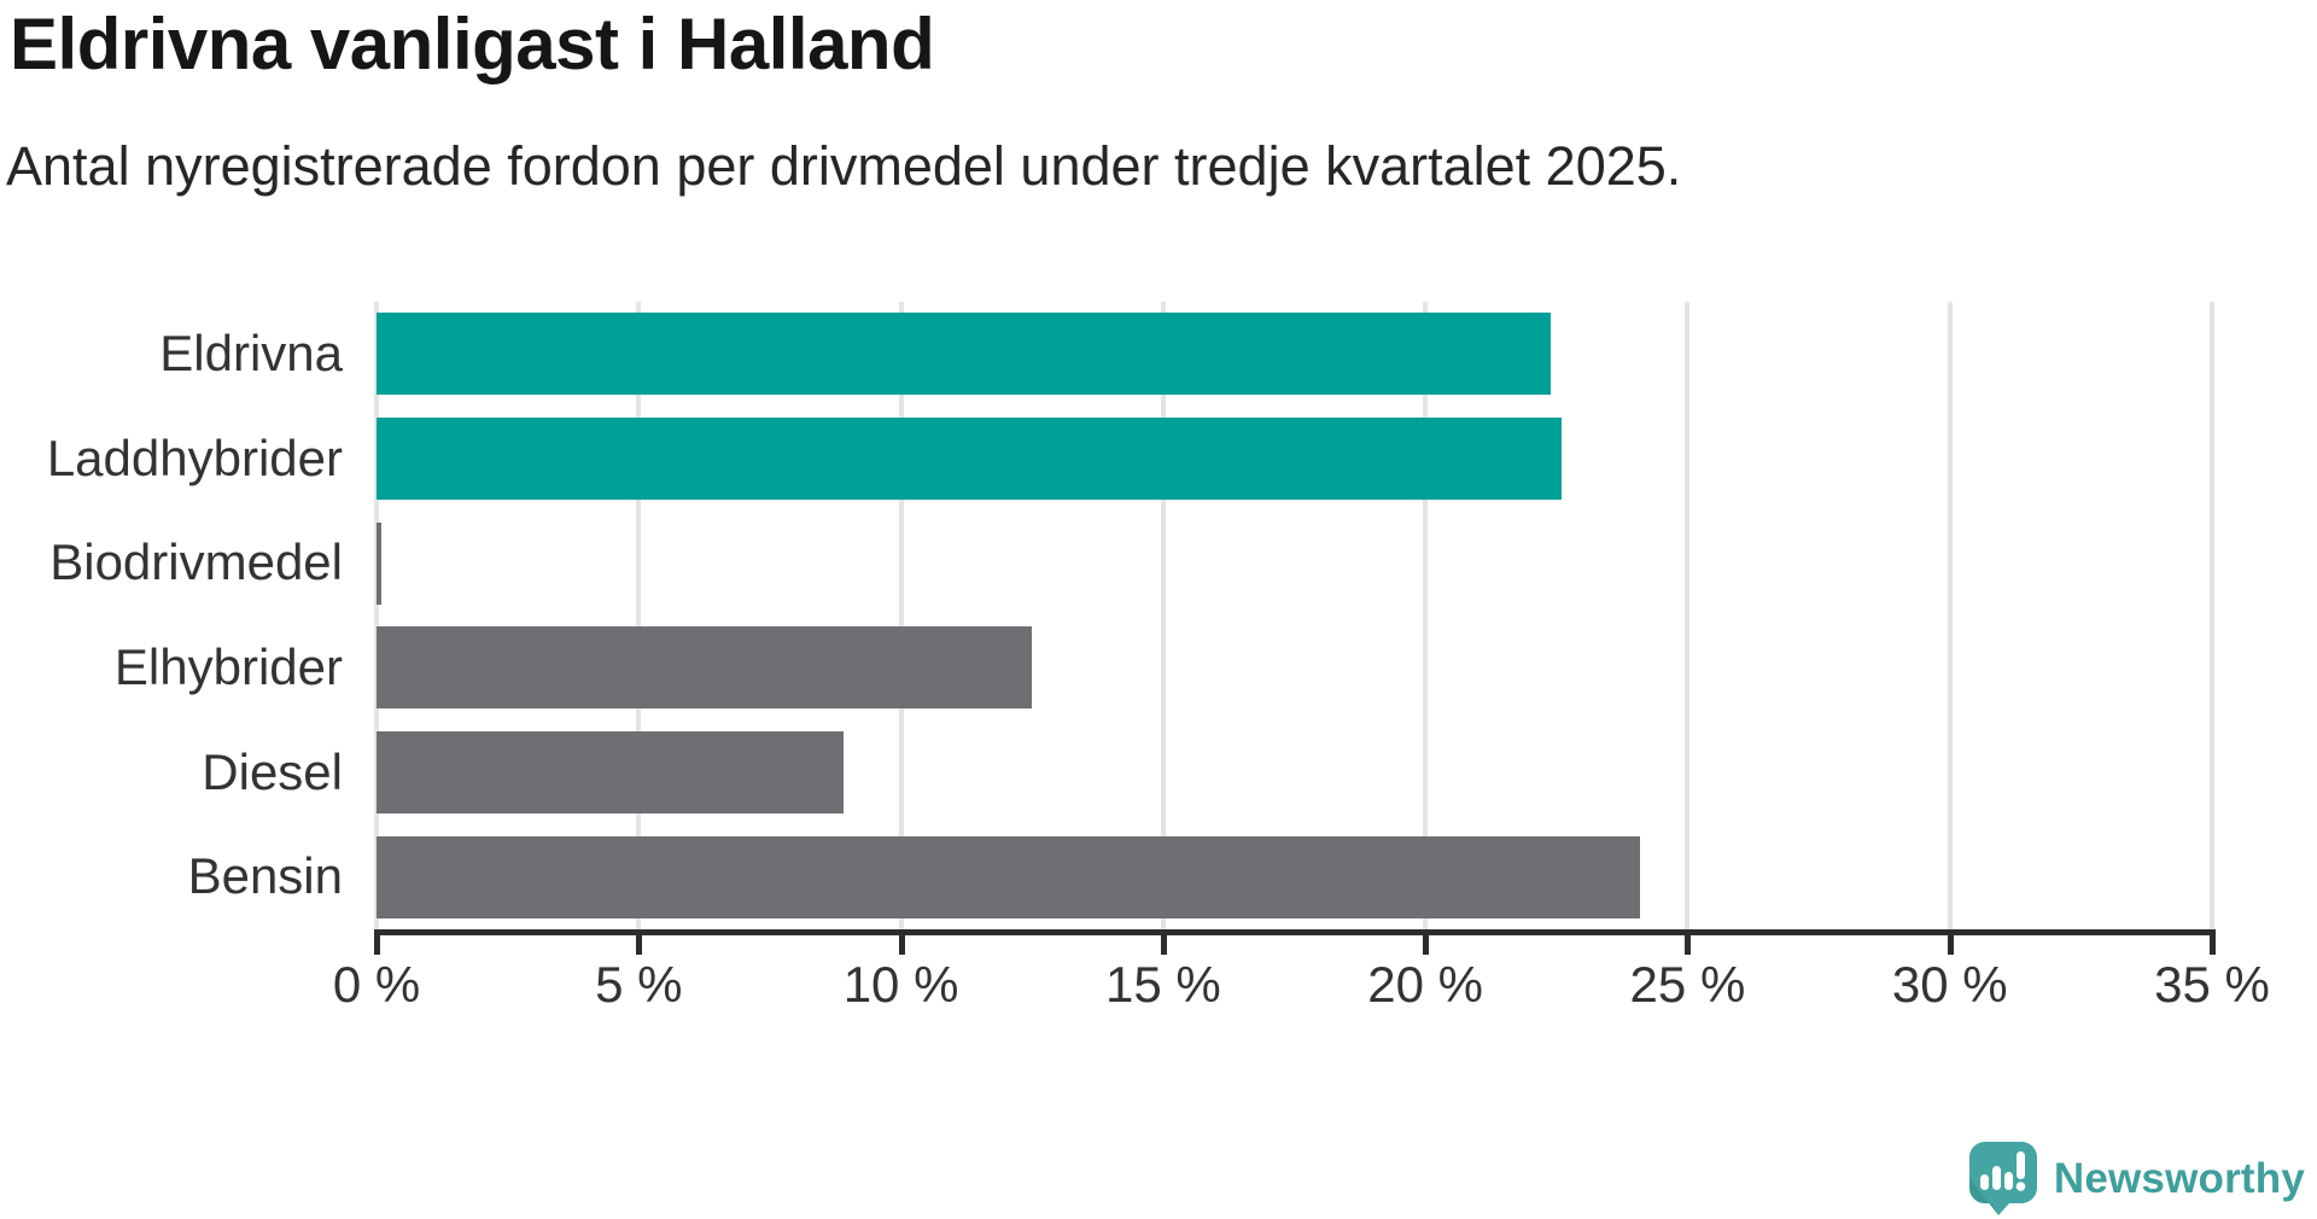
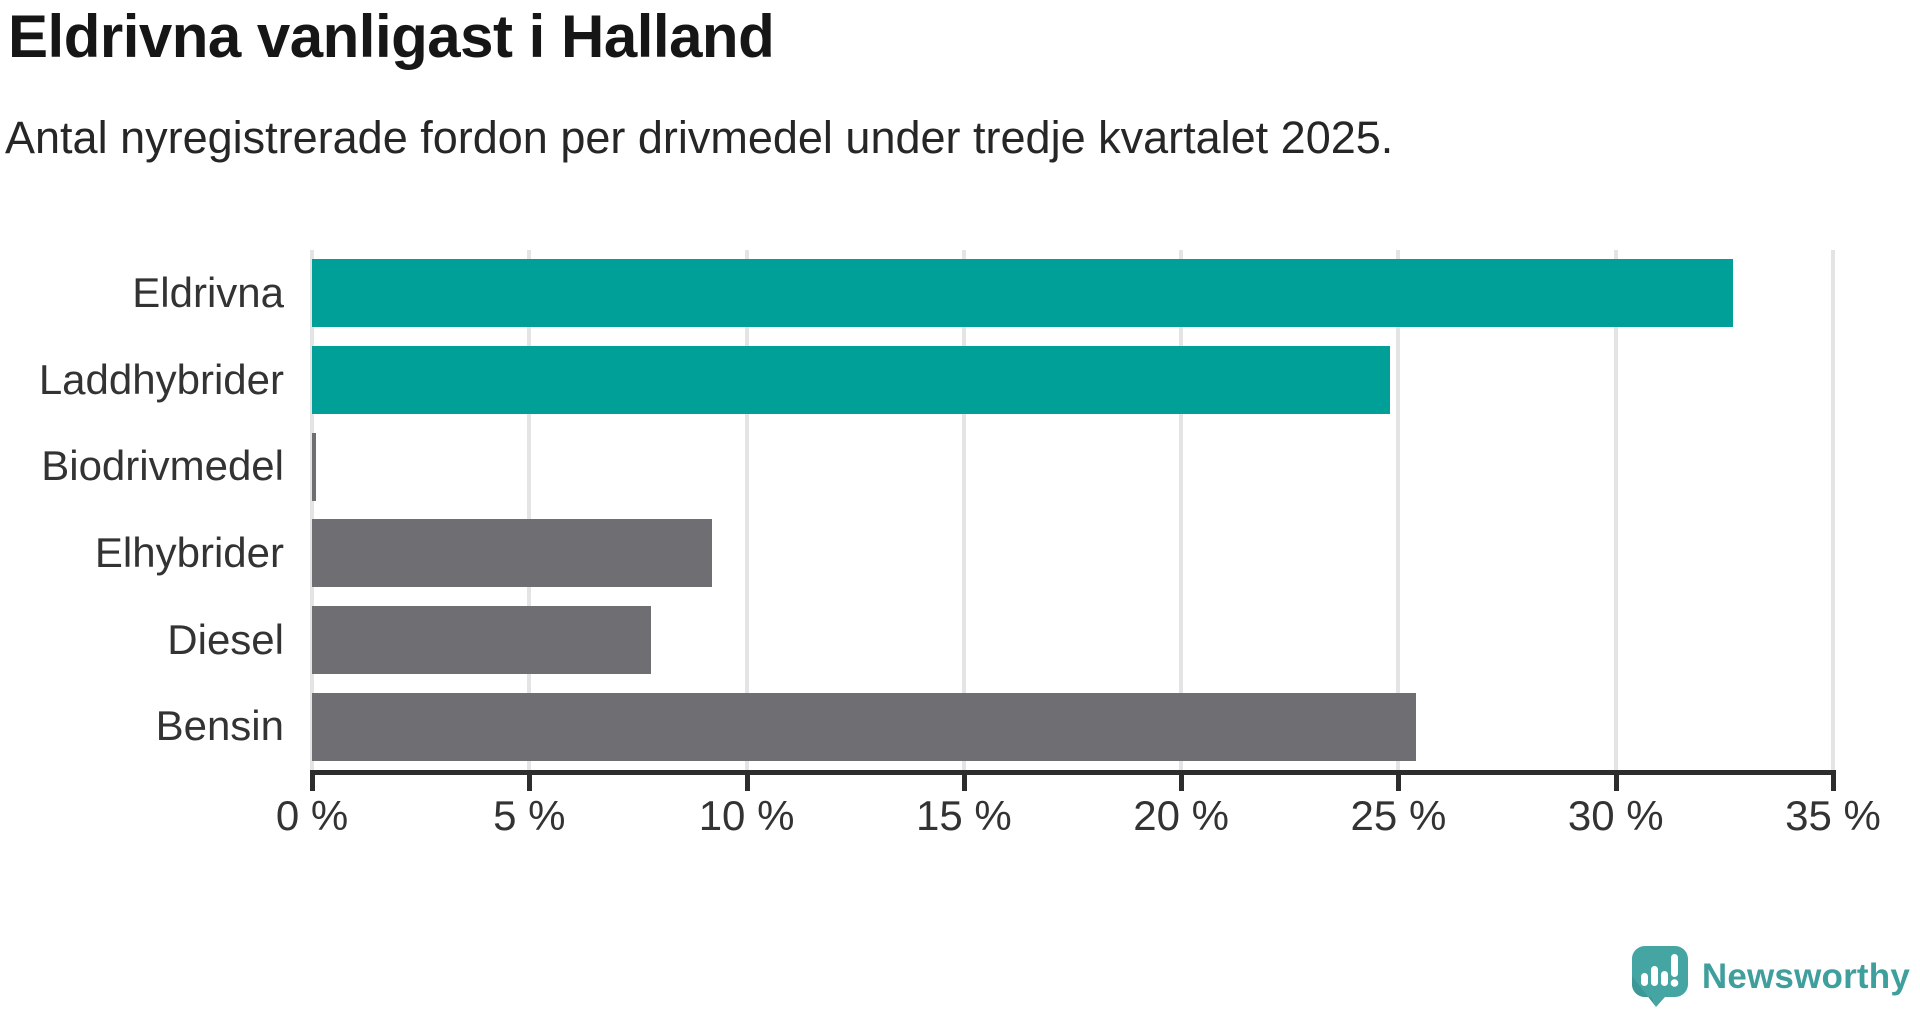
Eldrivna: 22.4% -> 32.7%
Laddhybrider: 22.6% -> 24.8%
Elhybrider: 12.5% -> 9.2%
Diesel: 8.9% -> 7.8%
Bensin: 24.1% -> 25.4%
